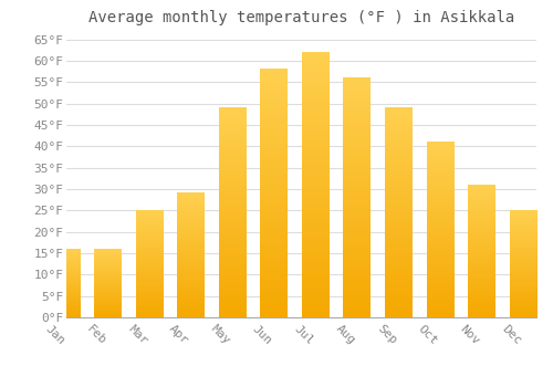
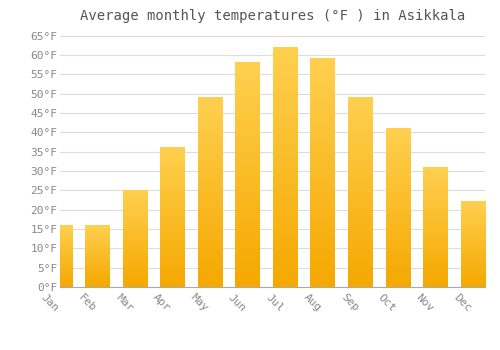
Apr: 29°F -> 36°F
Aug: 56°F -> 59°F
Dec: 25°F -> 22°F
